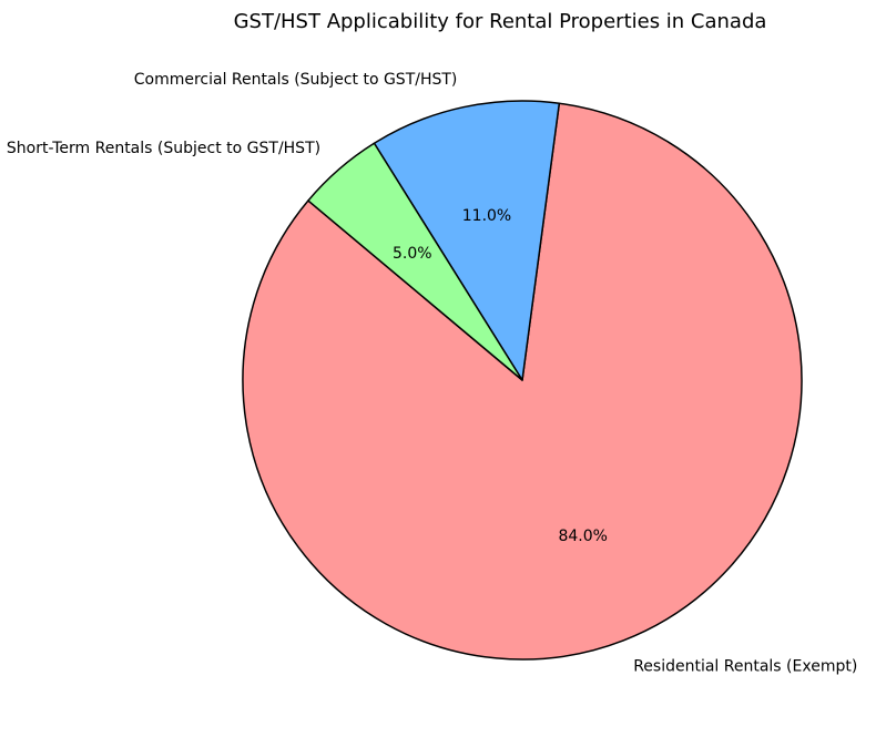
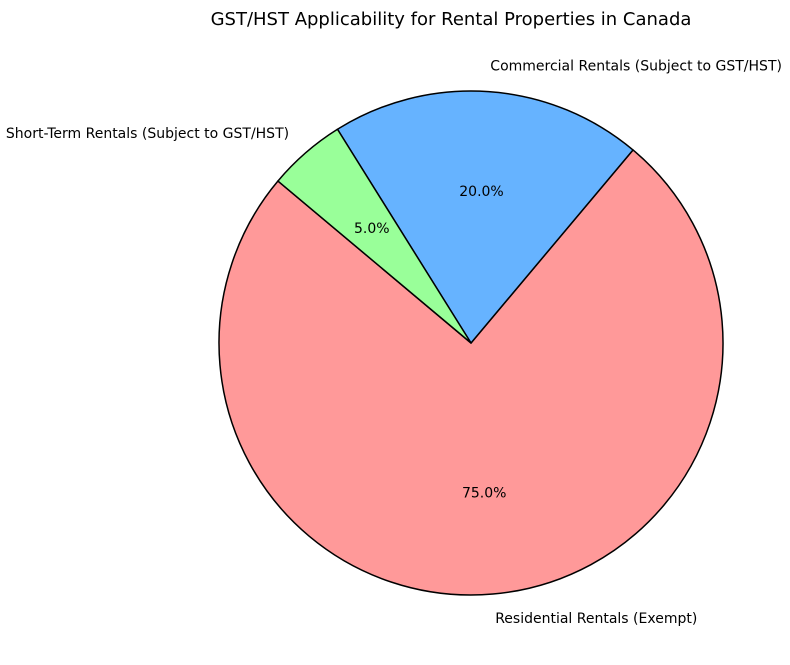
Residential Rentals (Exempt): 84.0% -> 75.0%
Commercial Rentals (Subject to GST/HST): 11.0% -> 20.0%
